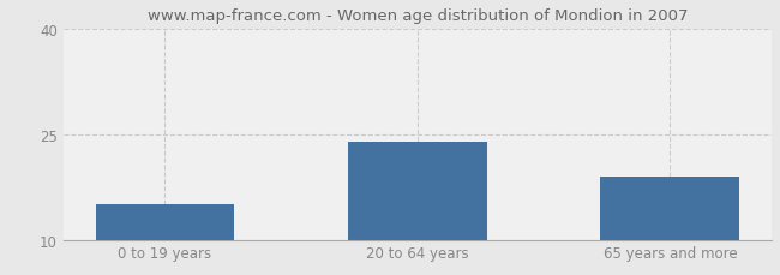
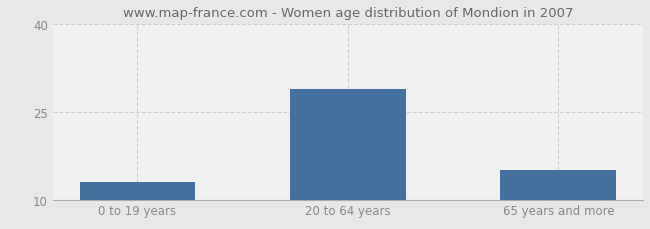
0 to 19 years: 15 -> 13
20 to 64 years: 24 -> 29
65 years and more: 19 -> 15
